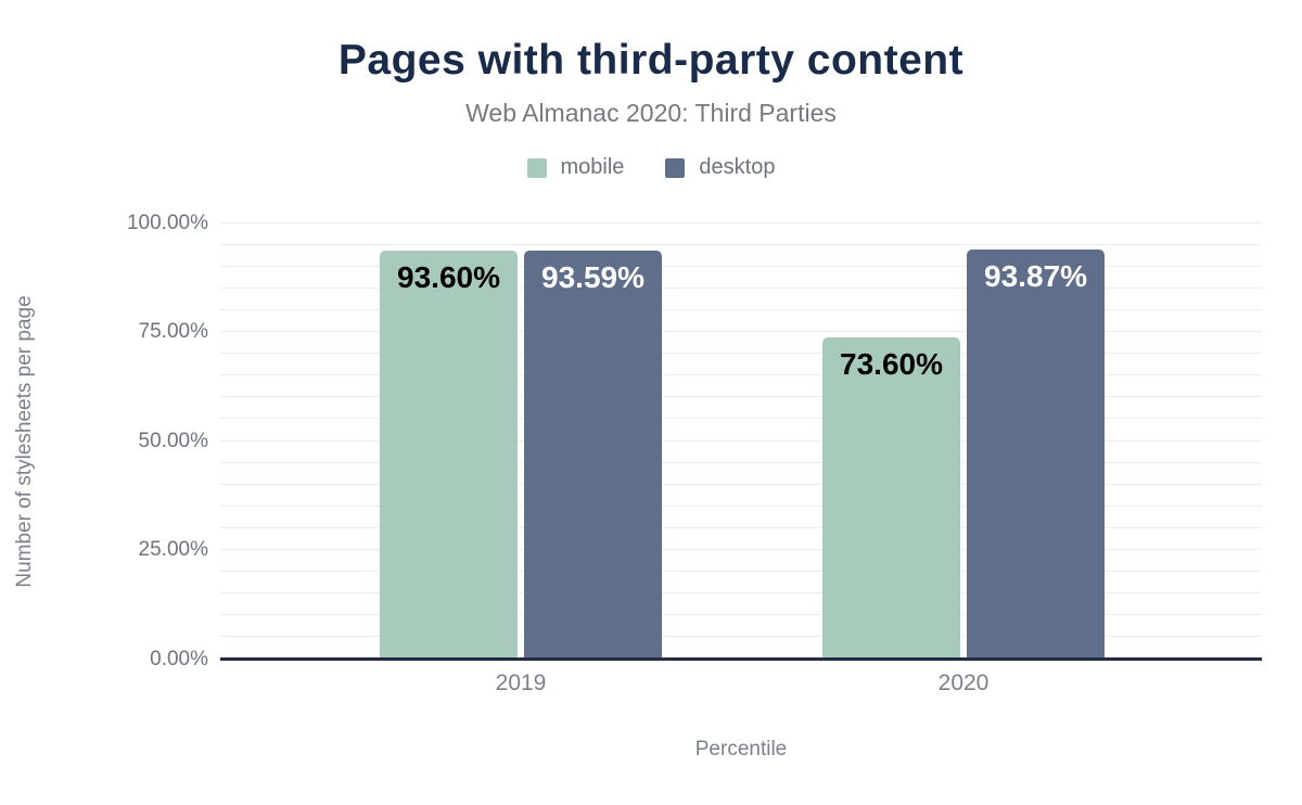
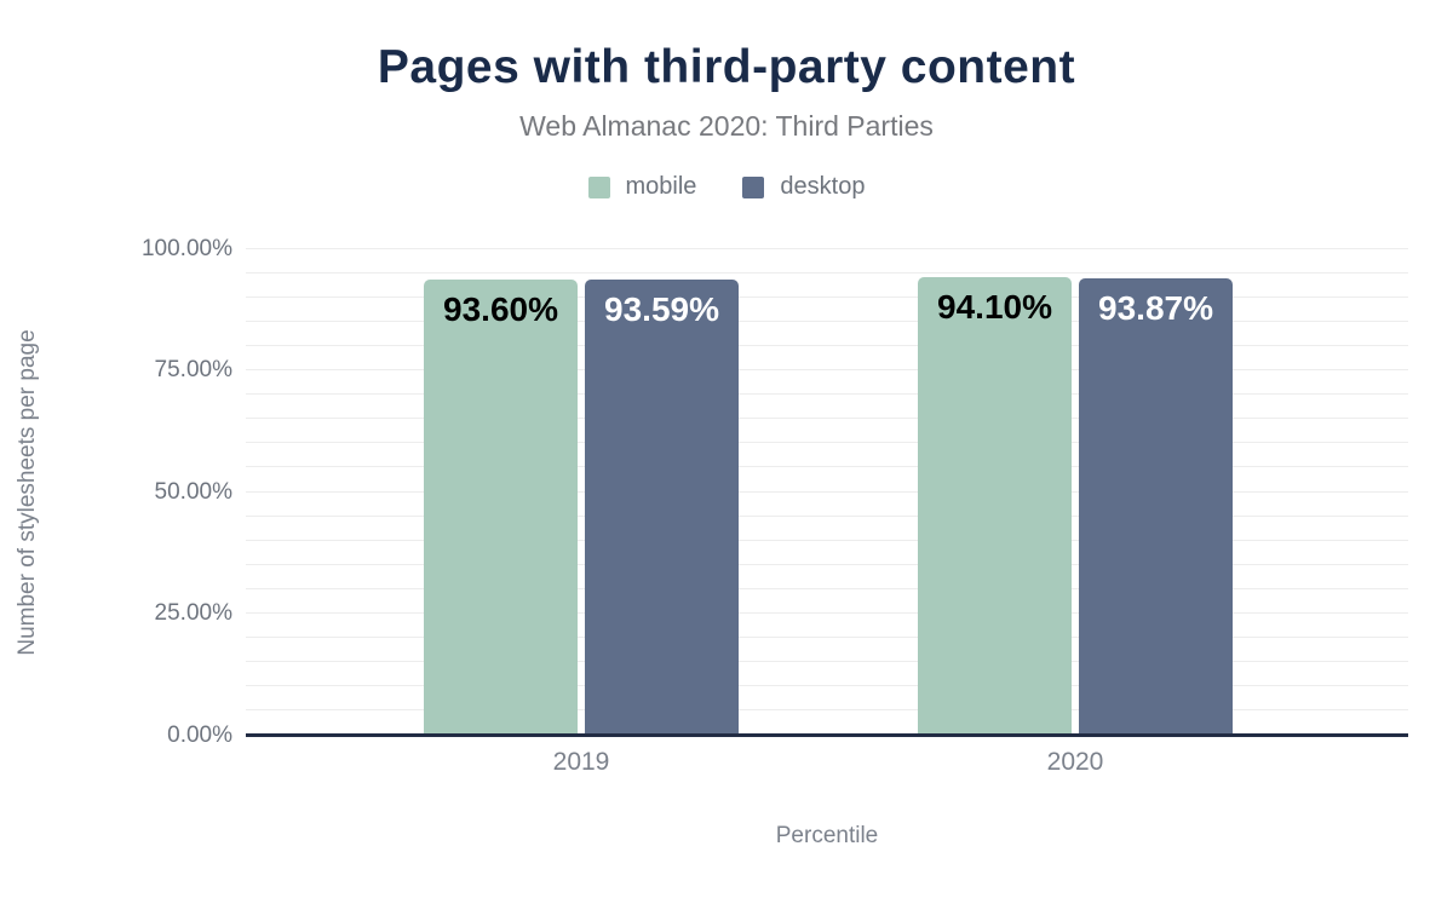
mobile/2020: 73.60% -> 94.10%
